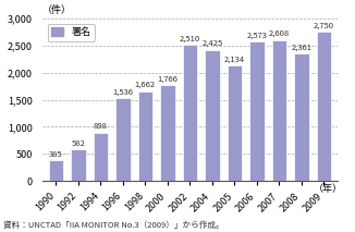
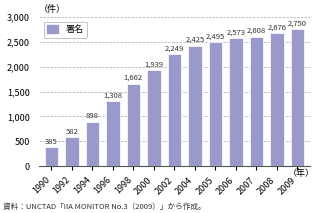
1996: 1,536 -> 1,308
2000: 1,766 -> 1,939
2002: 2,510 -> 2,249
2005: 2,134 -> 2,495
2008: 2,361 -> 2,676
